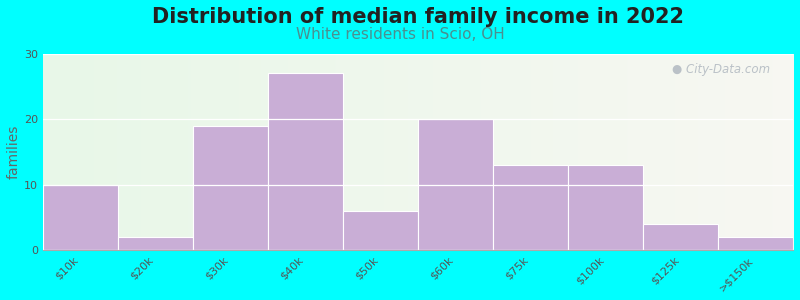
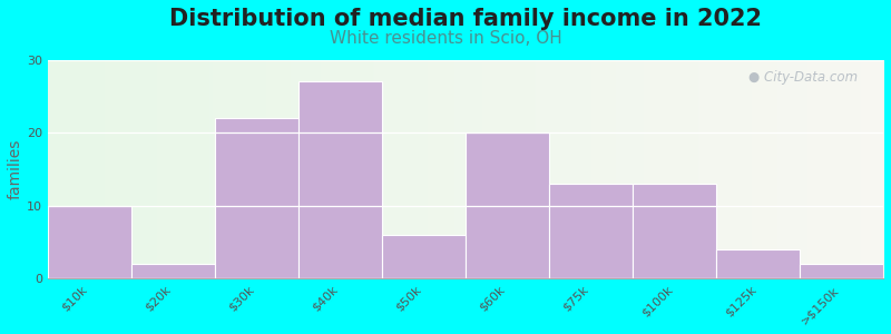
$30k: 19 -> 22
